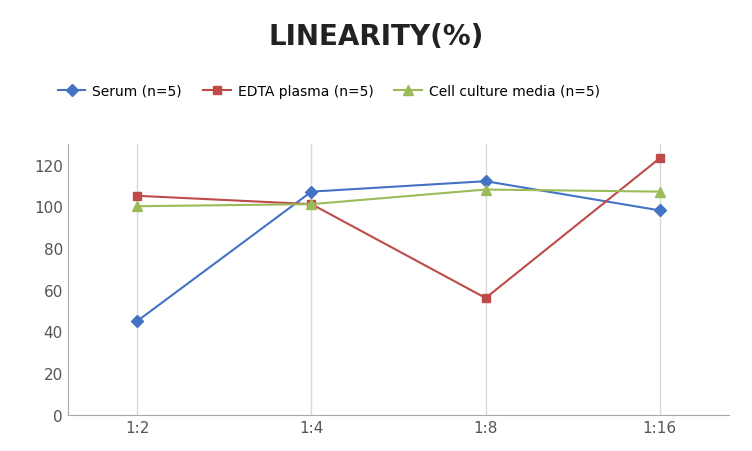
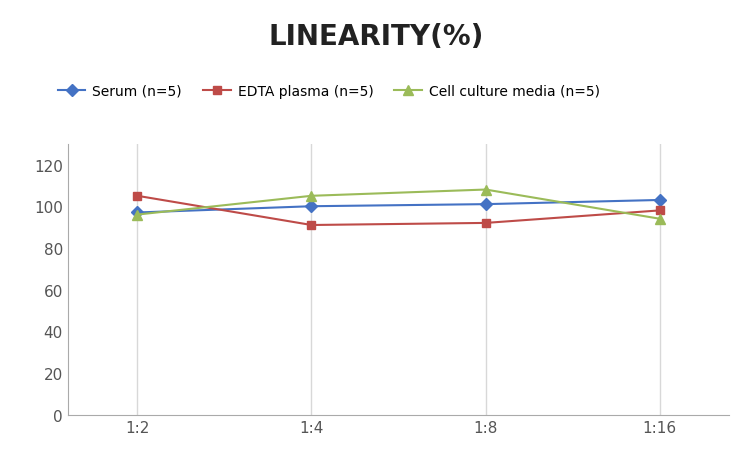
Serum (n=5)/1:2: 45 -> 97
Cell culture media (n=5)/1:2: 100 -> 96
Serum (n=5)/1:4: 107 -> 100
EDTA plasma (n=5)/1:4: 101 -> 91
Cell culture media (n=5)/1:4: 101 -> 105
Serum (n=5)/1:8: 112 -> 101
EDTA plasma (n=5)/1:8: 56 -> 92
Serum (n=5)/1:16: 98 -> 103
EDTA plasma (n=5)/1:16: 123 -> 98
Cell culture media (n=5)/1:16: 107 -> 94
